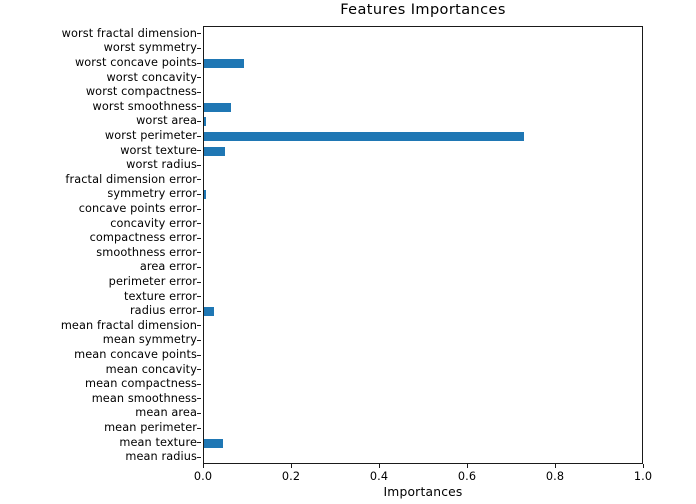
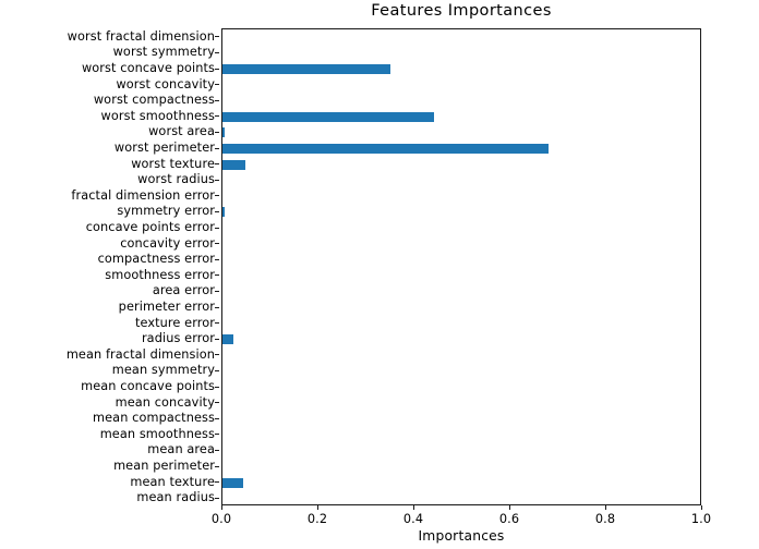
worst perimeter: 0.73 -> 0.68
worst smoothness: 0.06 -> 0.44
worst concave points: 0.09 -> 0.35
